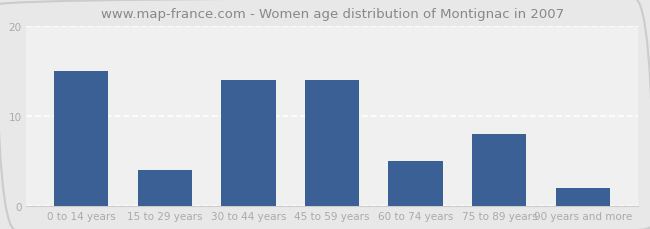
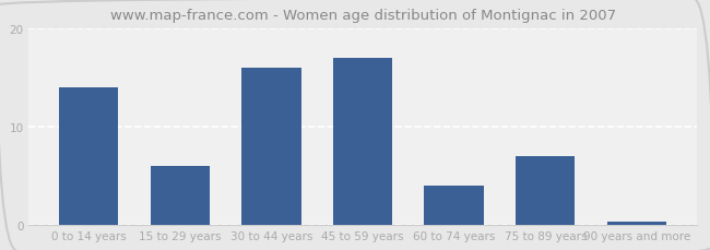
0 to 14 years: 15.0 -> 14.0
15 to 29 years: 4.0 -> 6.0
30 to 44 years: 14.0 -> 16.0
45 to 59 years: 14.0 -> 17.0
60 to 74 years: 5.0 -> 4.0
75 to 89 years: 8.0 -> 7.0
90 years and more: 2.0 -> 0.3
